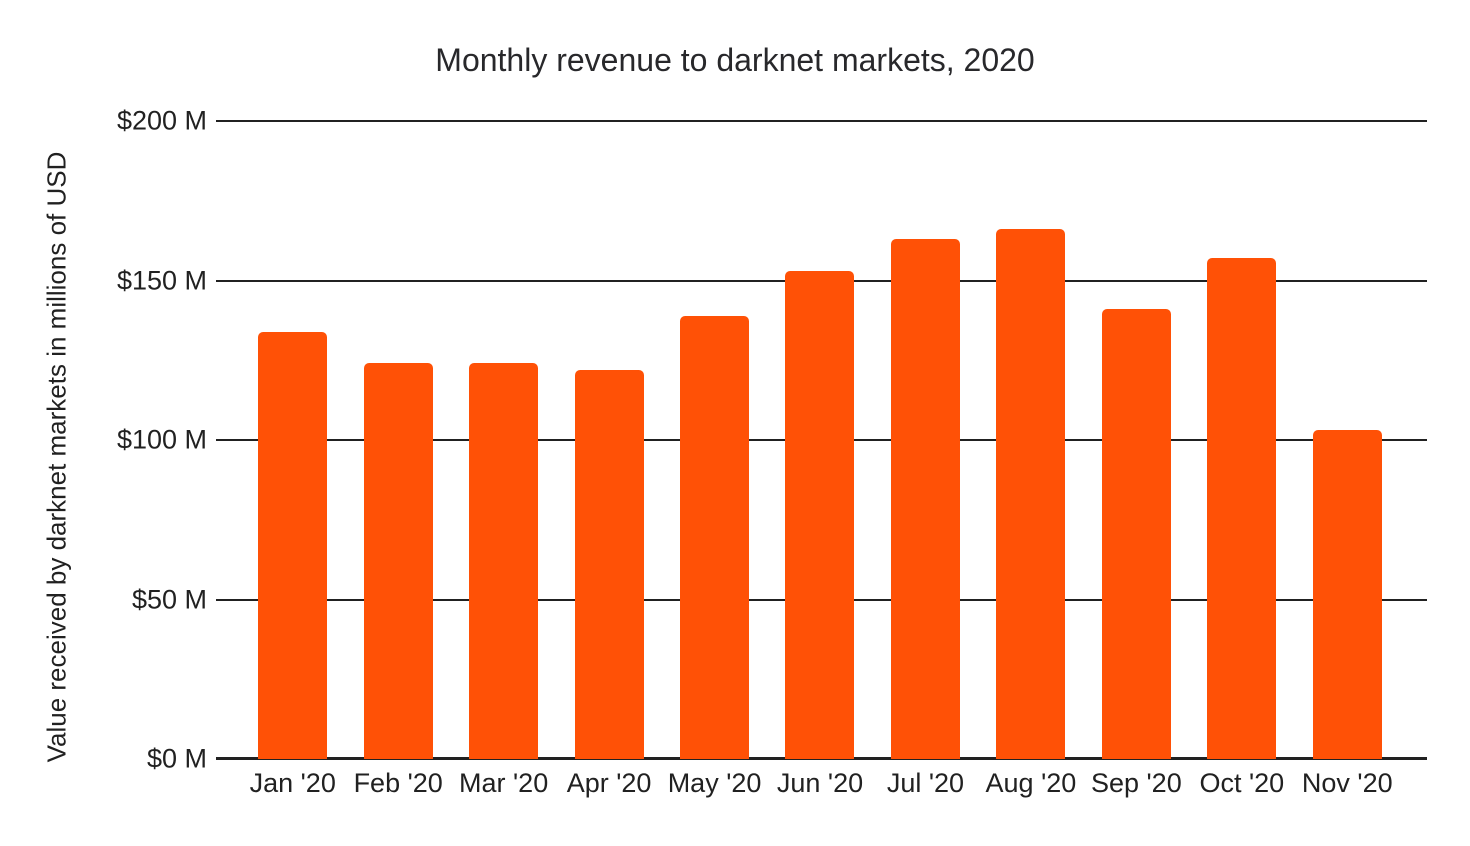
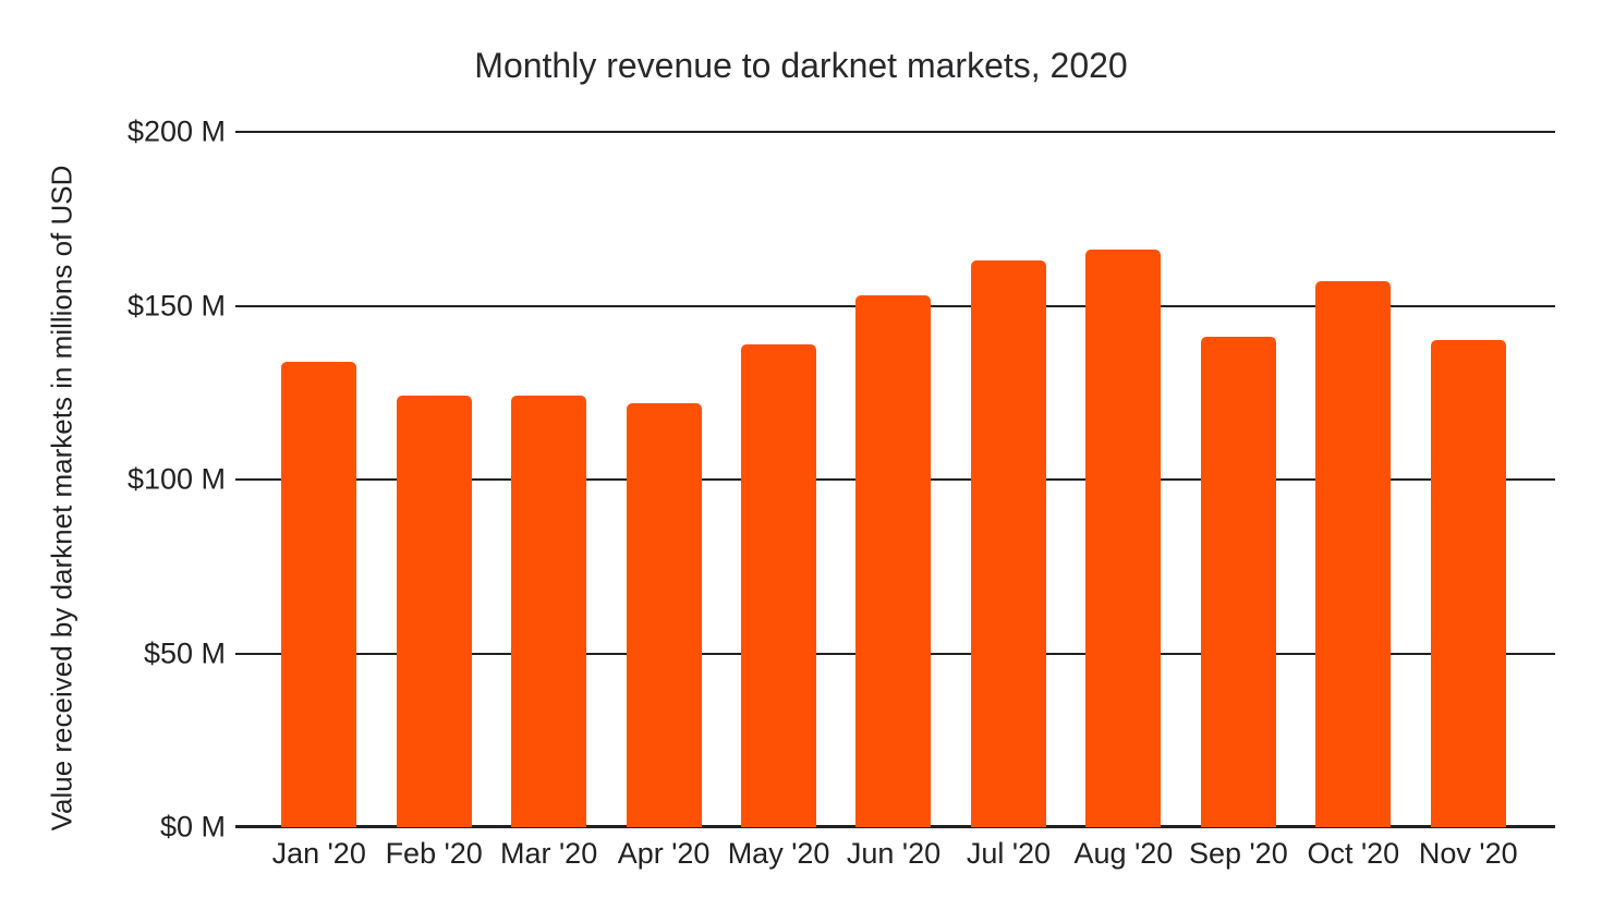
Nov '20: $103M -> $140M
